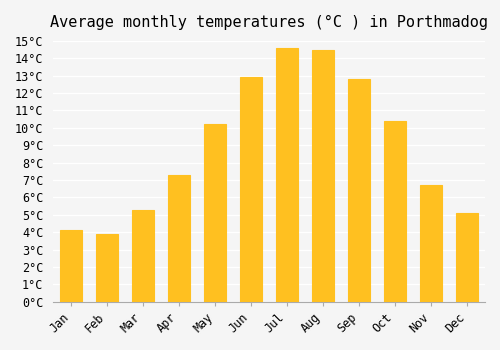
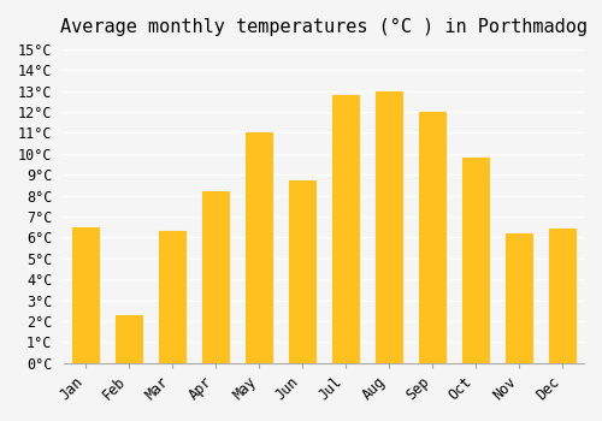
Jan: 4.1°C -> 6.5°C
Feb: 3.9°C -> 2.3°C
Mar: 5.3°C -> 6.3°C
Apr: 7.3°C -> 8.2°C
May: 10.2°C -> 11.0°C
Jun: 12.9°C -> 8.7°C
Jul: 14.6°C -> 12.8°C
Aug: 14.5°C -> 13.0°C
Sep: 12.8°C -> 12.0°C
Oct: 10.4°C -> 9.8°C
Nov: 6.7°C -> 6.2°C
Dec: 5.1°C -> 6.4°C
